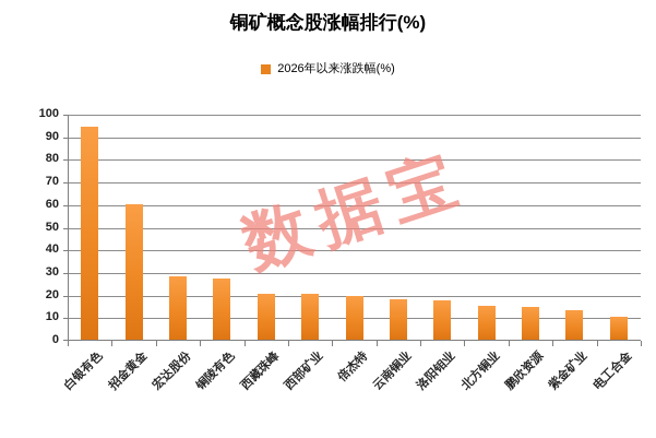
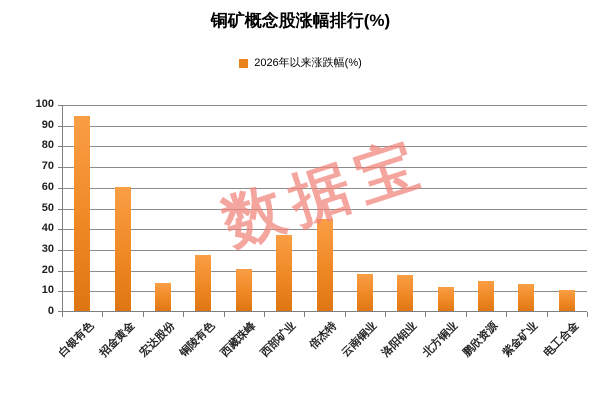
宏达股份: 28 -> 14
西部矿业: 21 -> 37
倍杰特: 20 -> 45
北方铜业: 16 -> 12
